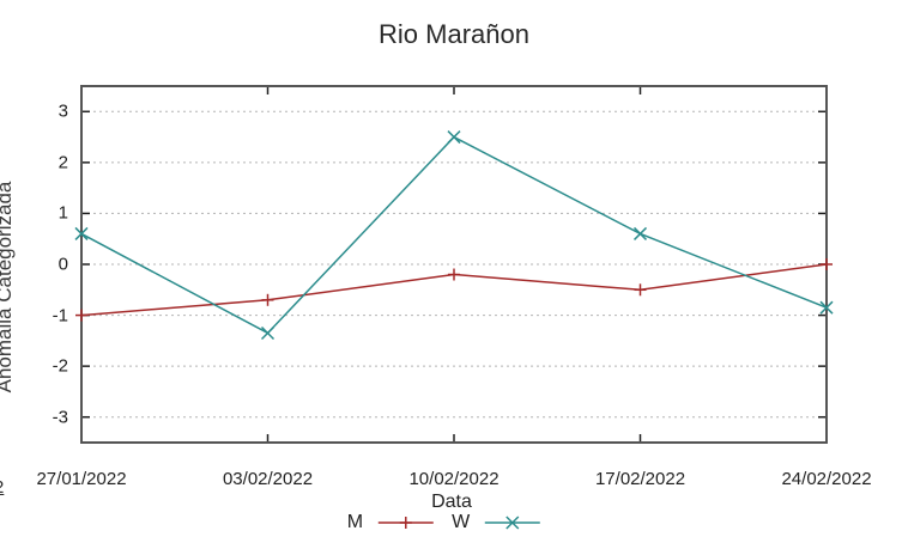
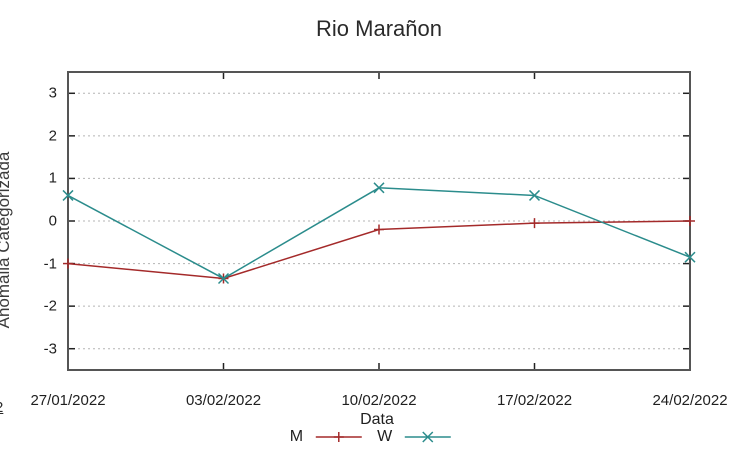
M/03/02/2022: -0.7 -> -1.4
W/10/02/2022: 2.5 -> 0.8
M/17/02/2022: -0.5 -> -0.1
